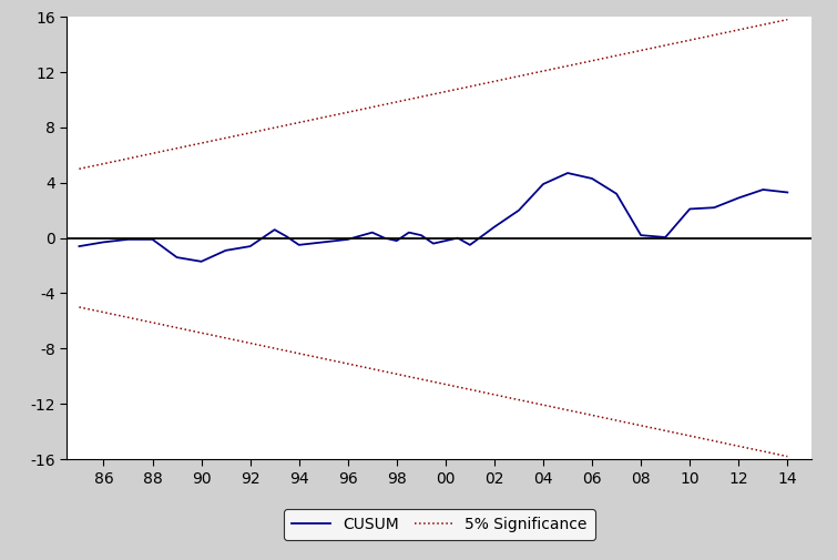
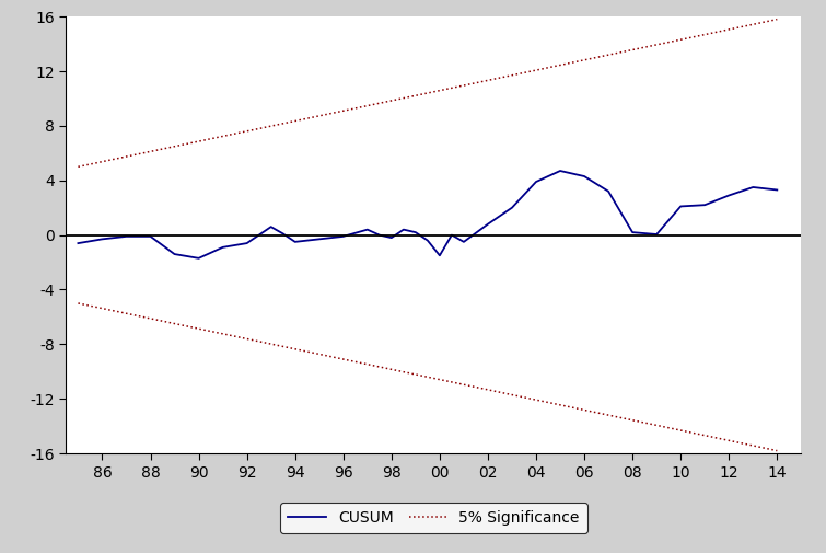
00: -0.2 -> -1.5
